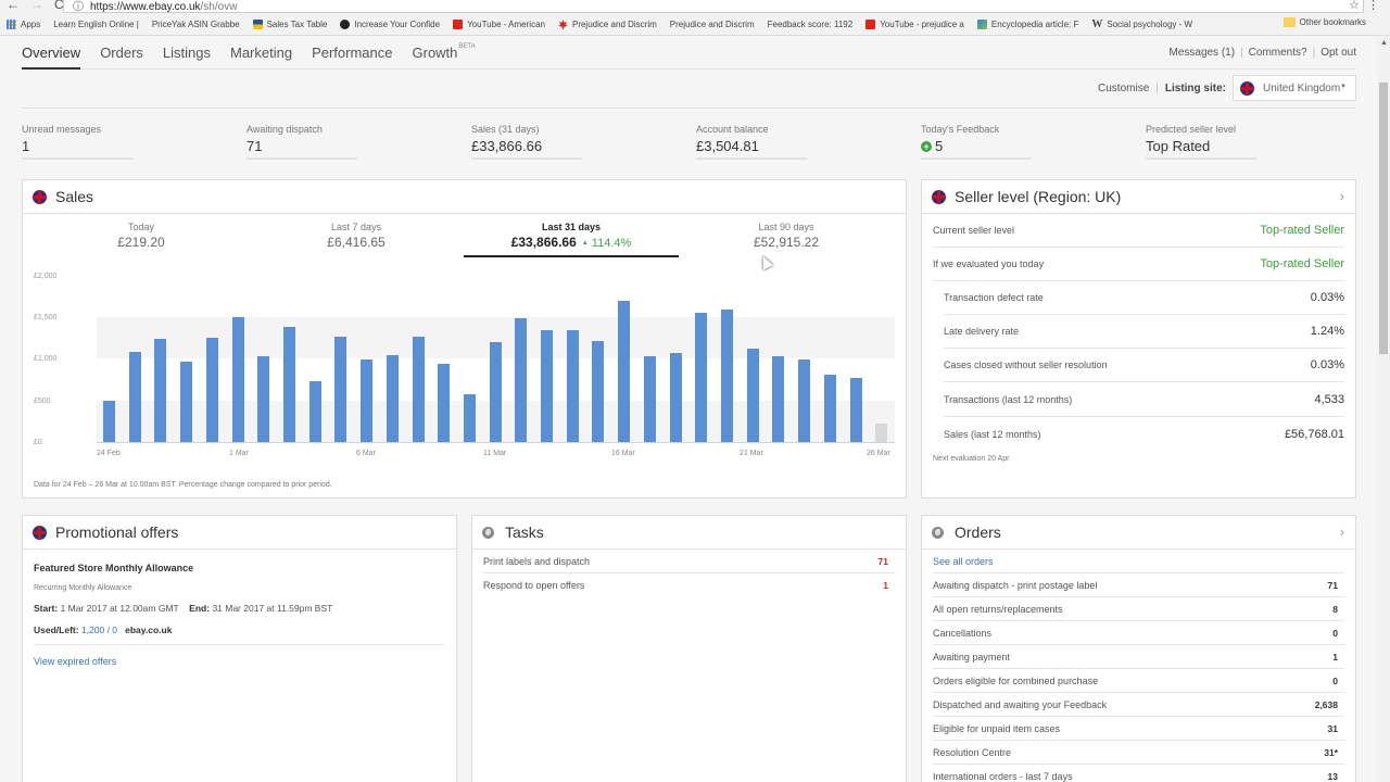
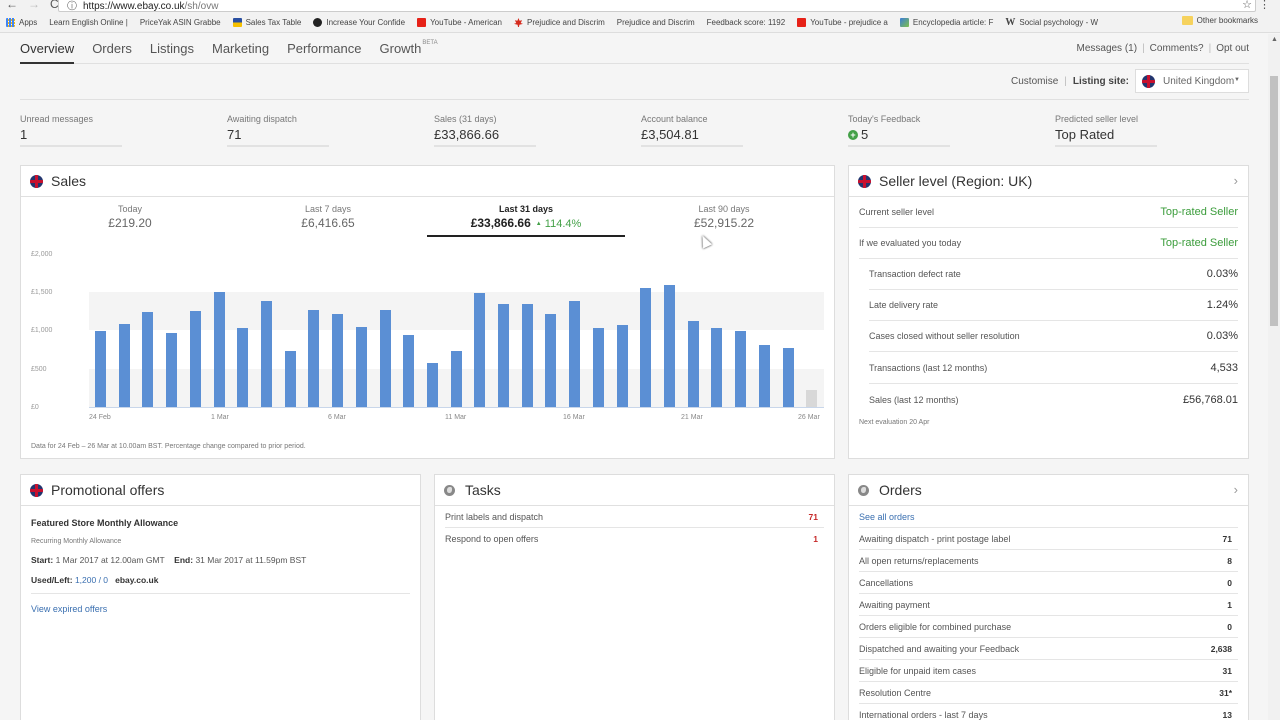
24 Feb: £500 -> £1000
6 Mar: £1000 -> £1200
11 Mar: £1200 -> £700
16 Mar: £1700 -> £1400
